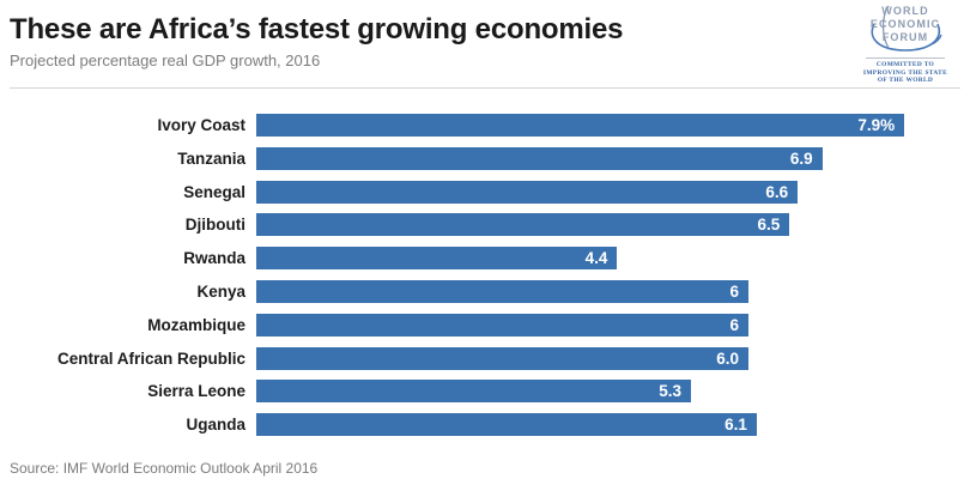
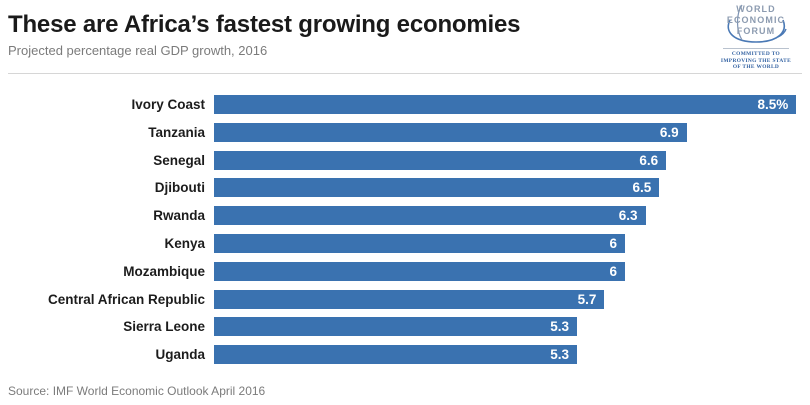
Ivory Coast: 7.9% -> 8.5%
Rwanda: 4.4 -> 6.3
Central African Republic: 6.0 -> 5.7
Uganda: 6.1 -> 5.3
